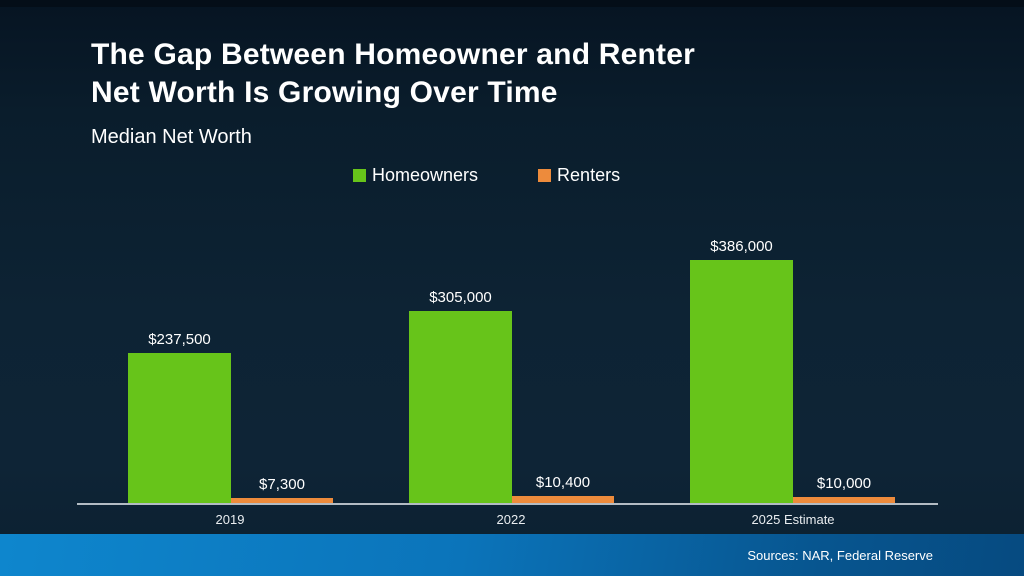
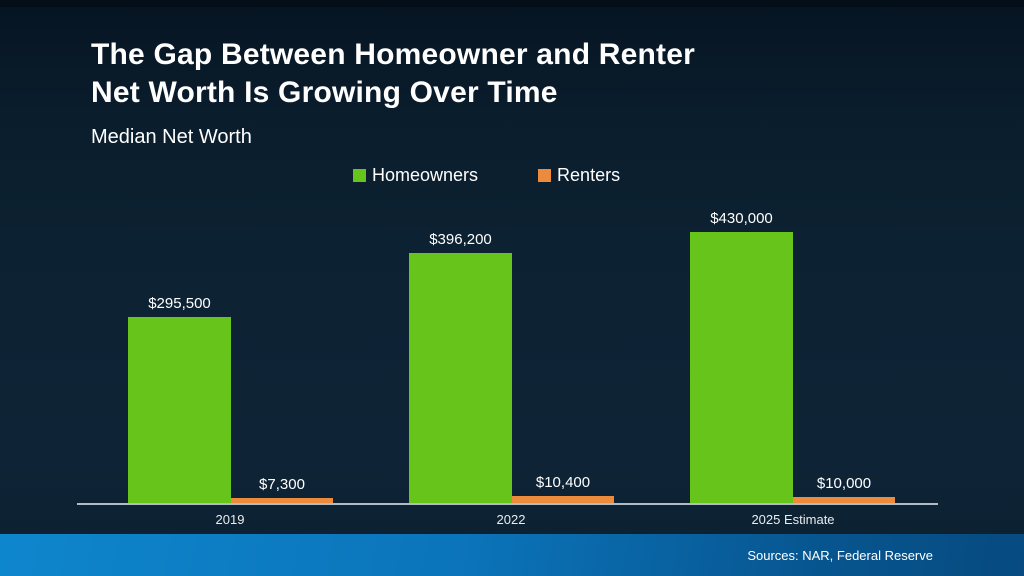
Homeowners/2019: $237,500 -> $295,500
Homeowners/2022: $305,000 -> $396,200
Homeowners/2025 Estimate: $386,000 -> $430,000
